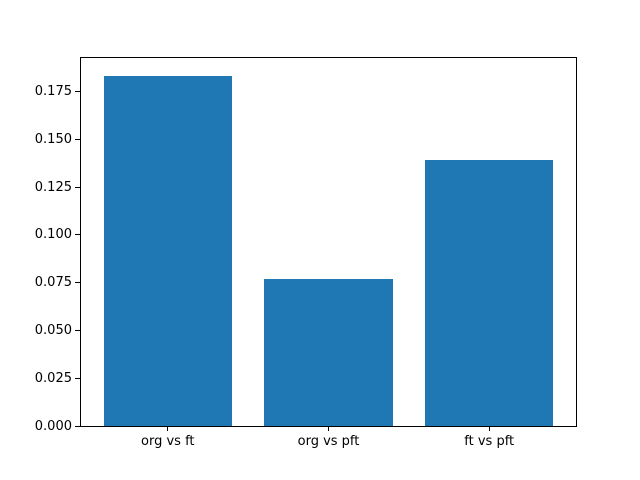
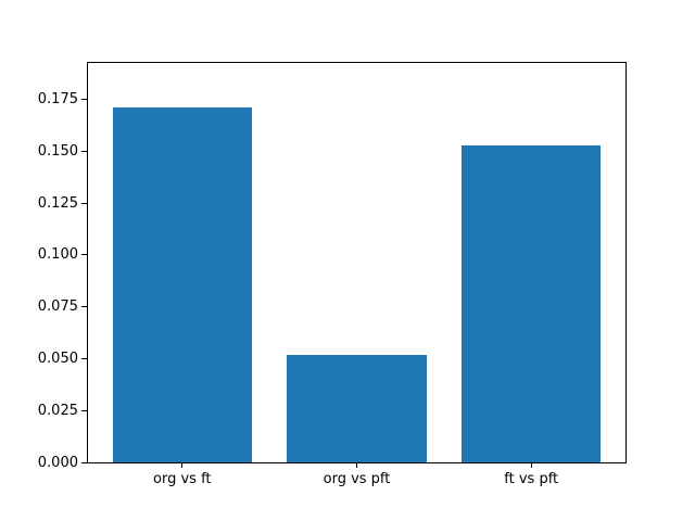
org vs ft: 0.183 -> 0.171
org vs pft: 0.077 -> 0.052
ft vs pft: 0.139 -> 0.153
